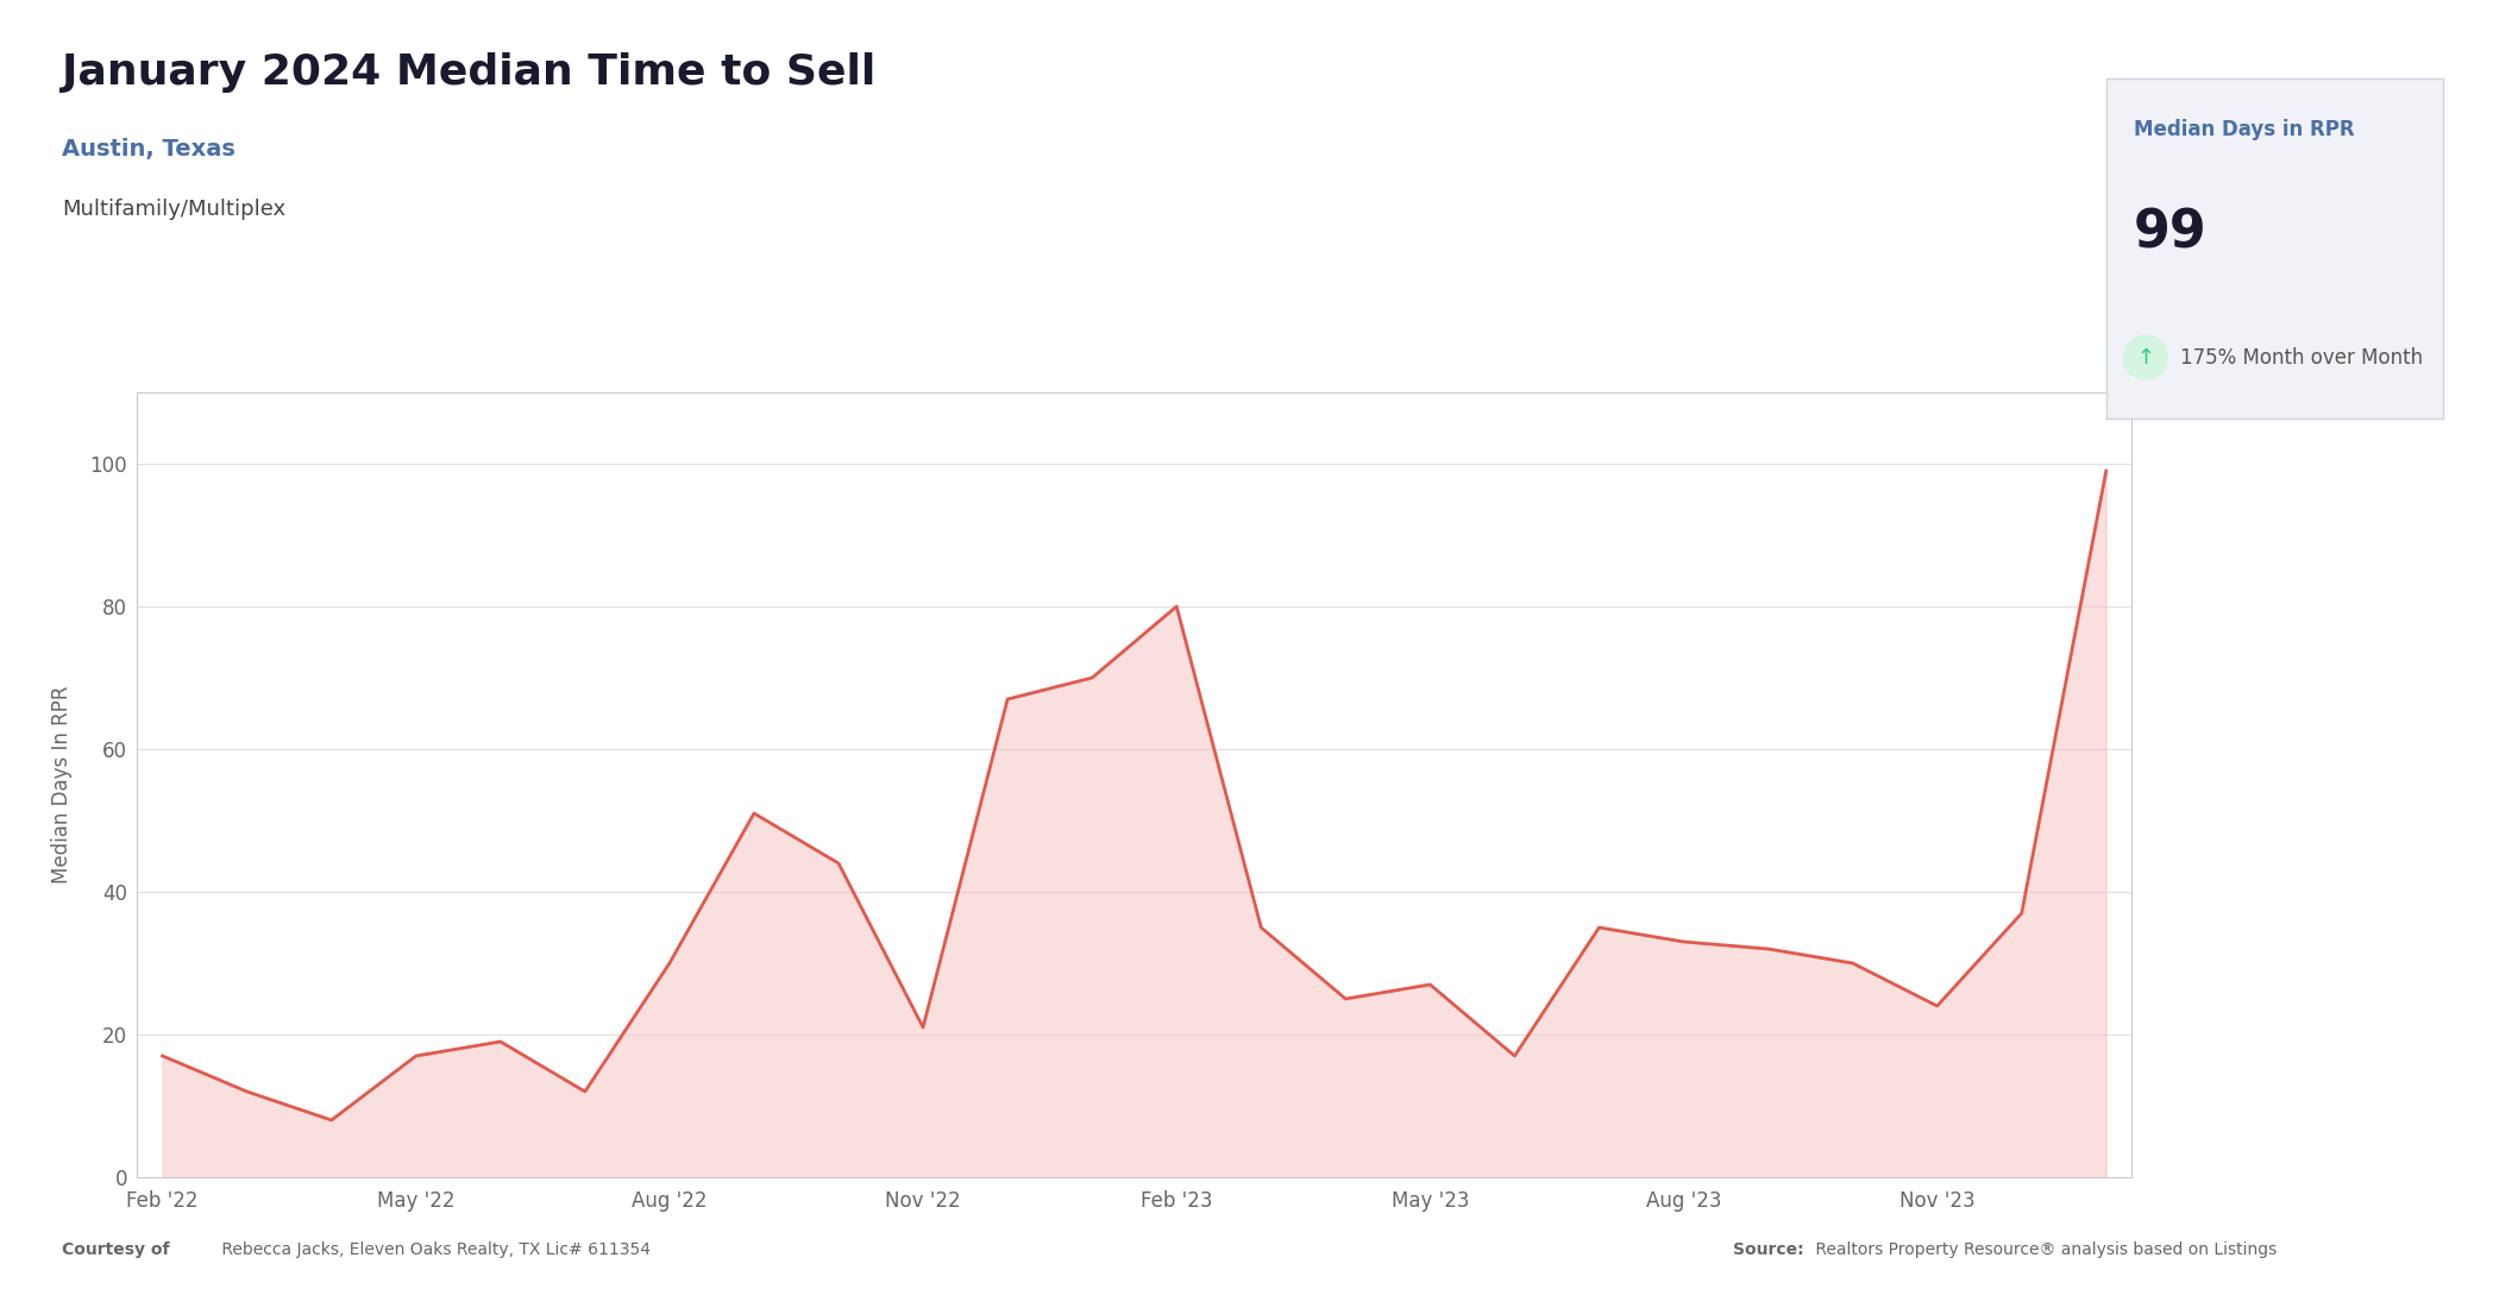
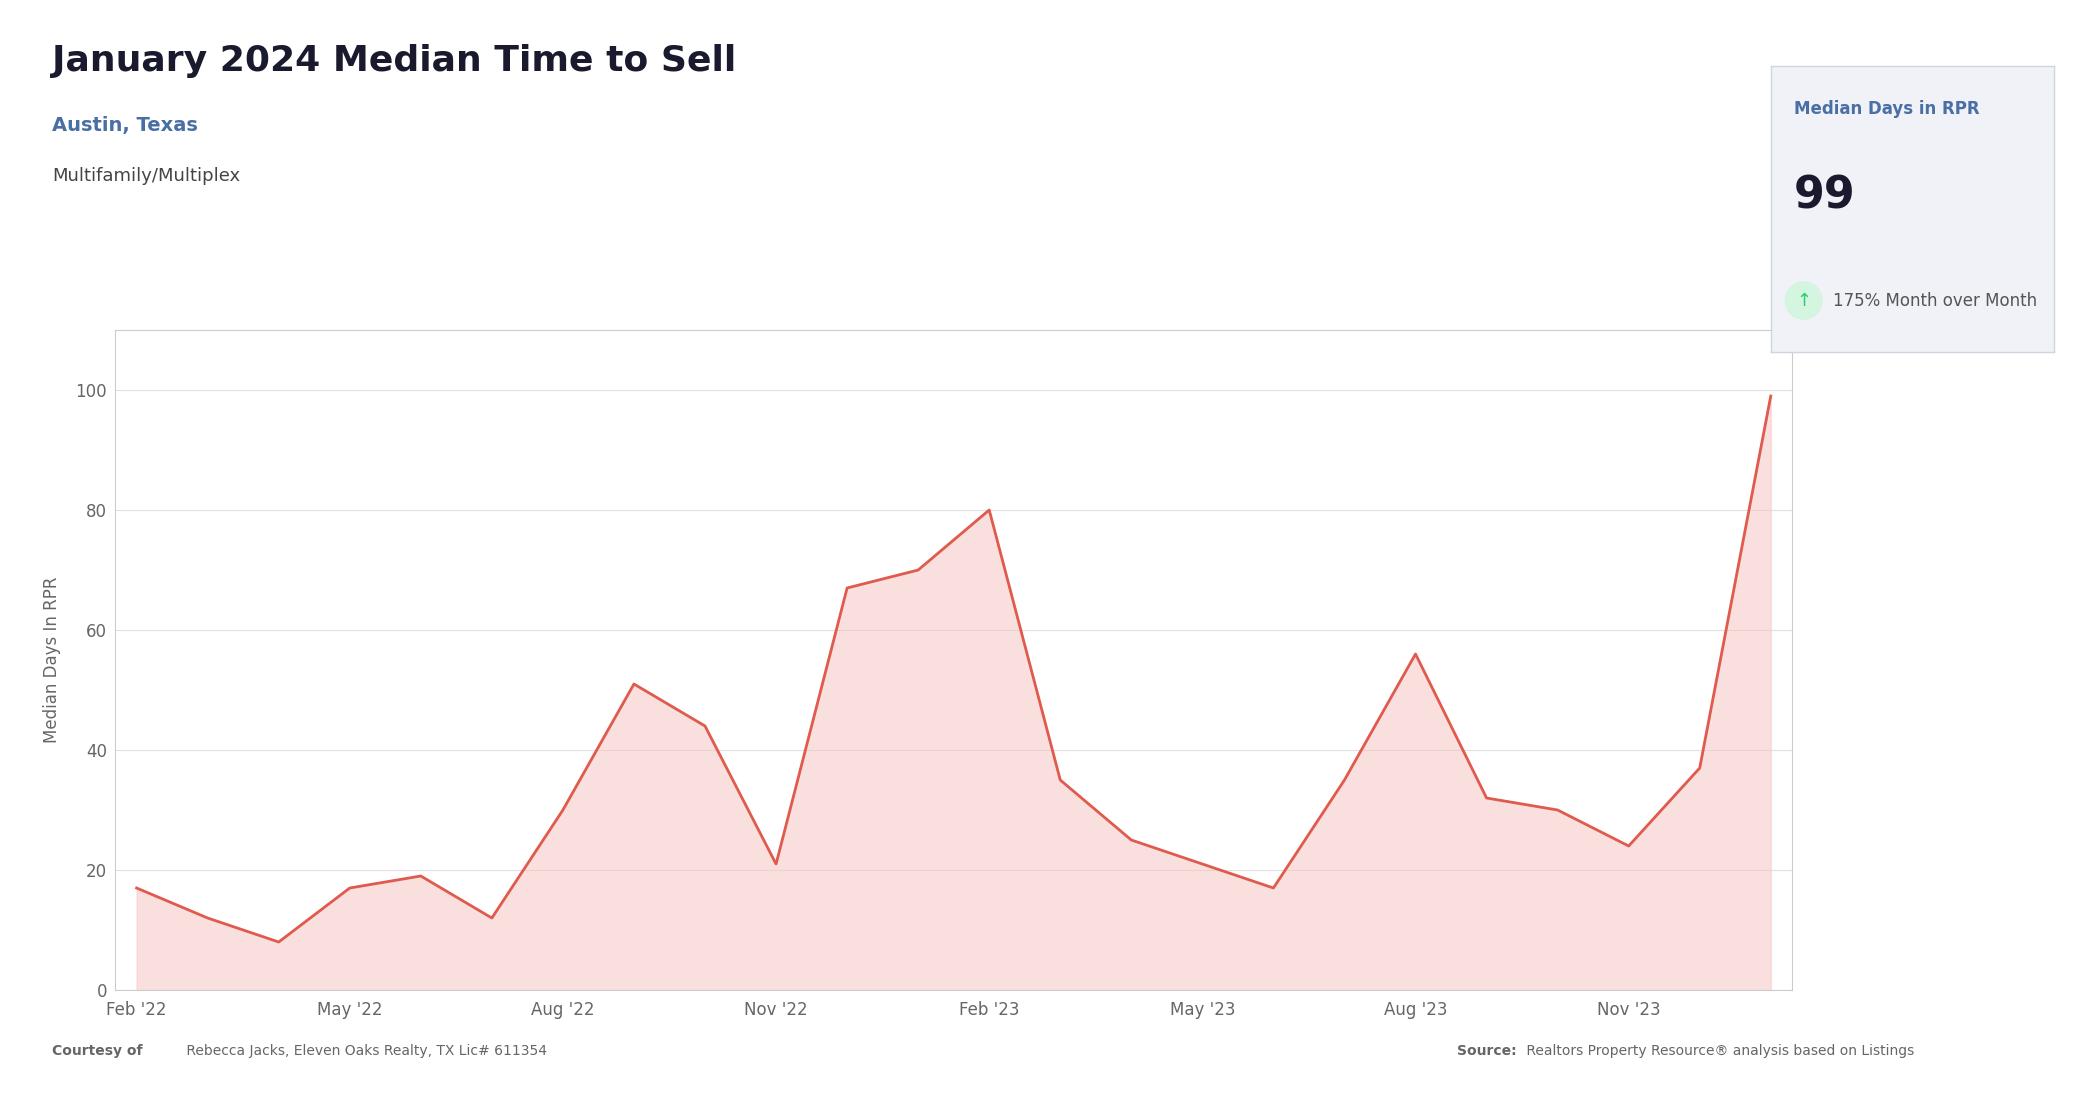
May '23: 27 -> 21
Aug '23: 33 -> 56
